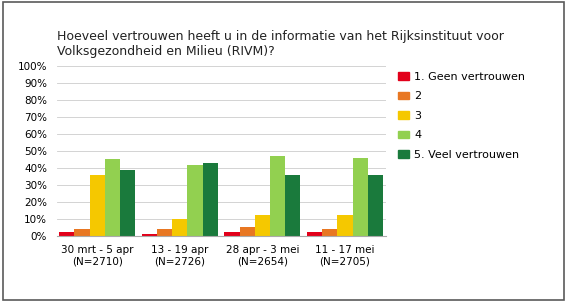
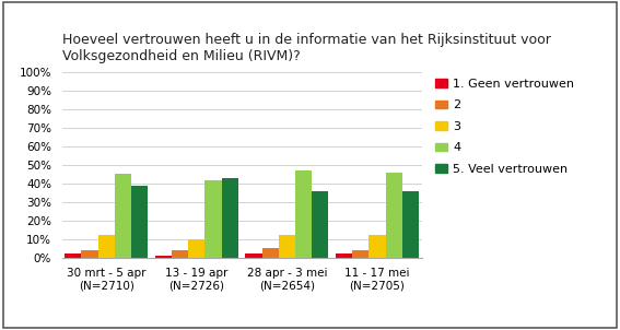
3/30 mrt - 5 apr (N=2710): 36% -> 12%
